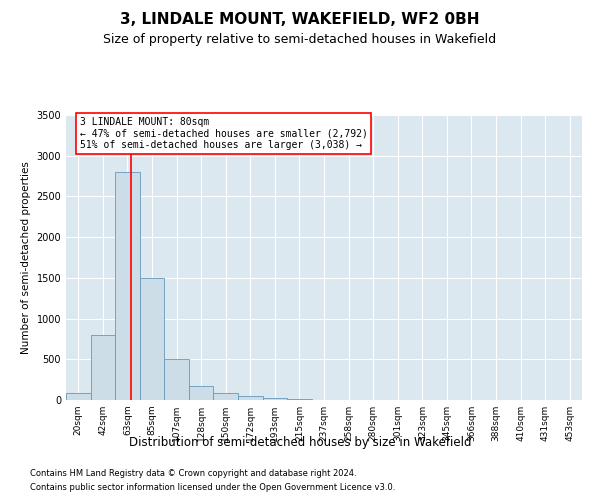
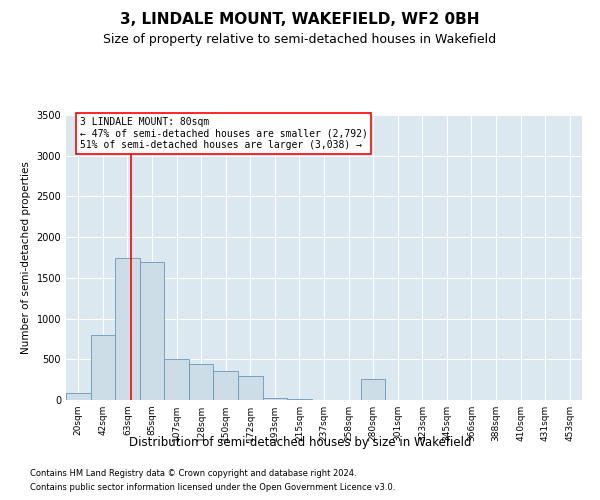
63sqm: 2800 -> 1740
85sqm: 1500 -> 1700
128sqm: 180 -> 440
150sqm: 90 -> 360
172sqm: 50 -> 300
280sqm: 0 -> 260
